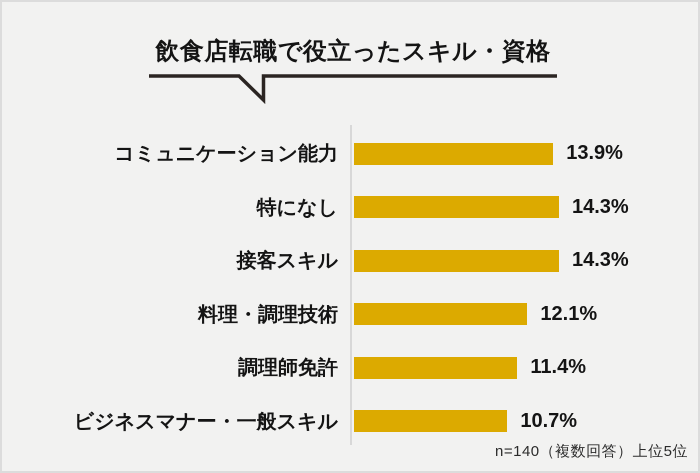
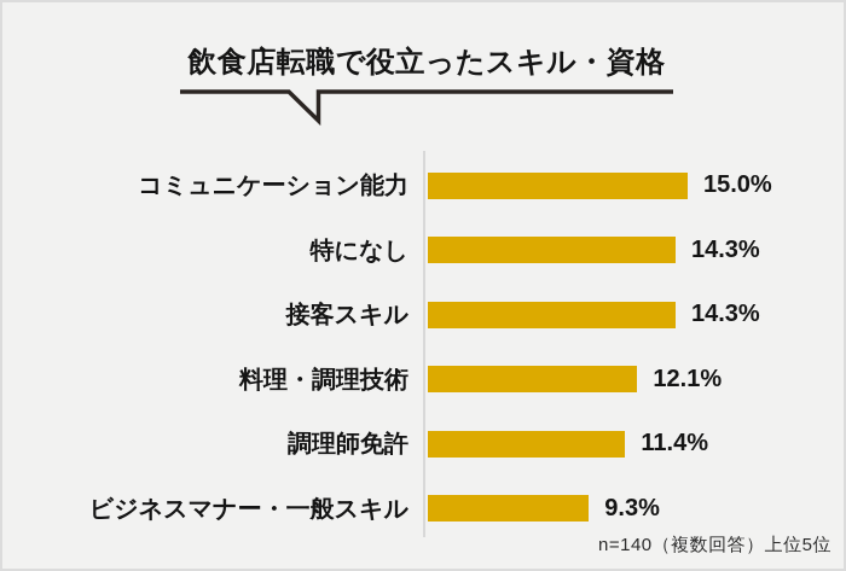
コミュニケーション能力: 13.9% -> 15.0%
ビジネスマナー・一般スキル: 10.7% -> 9.3%
